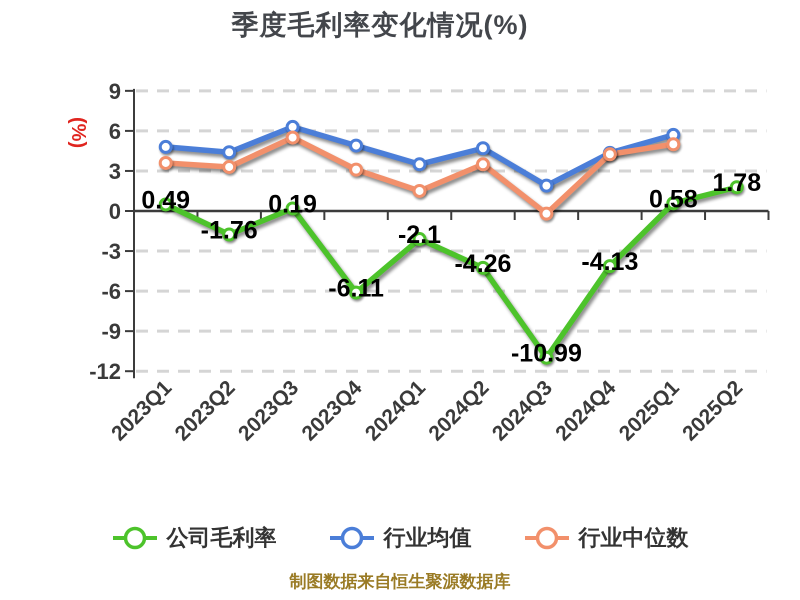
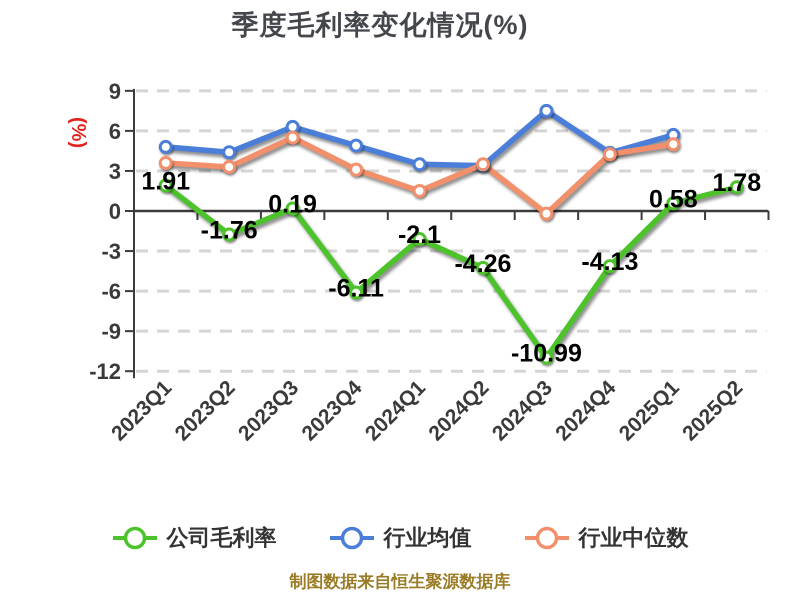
公司毛利率/2023Q1: 0.49 -> 1.91
行业均值/2024Q2: 4.7 -> 3.4
行业均值/2024Q3: 1.9 -> 7.5
